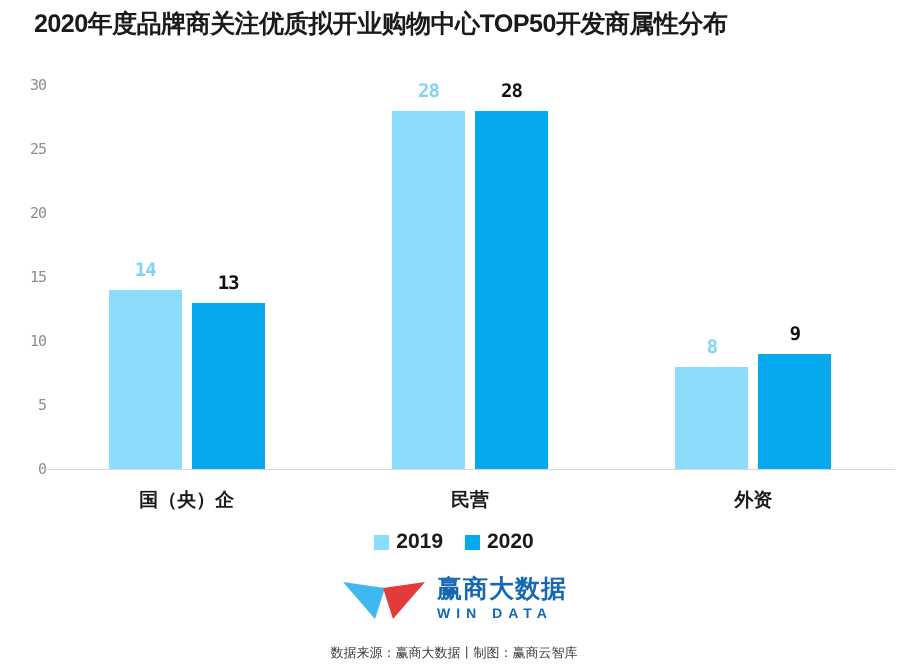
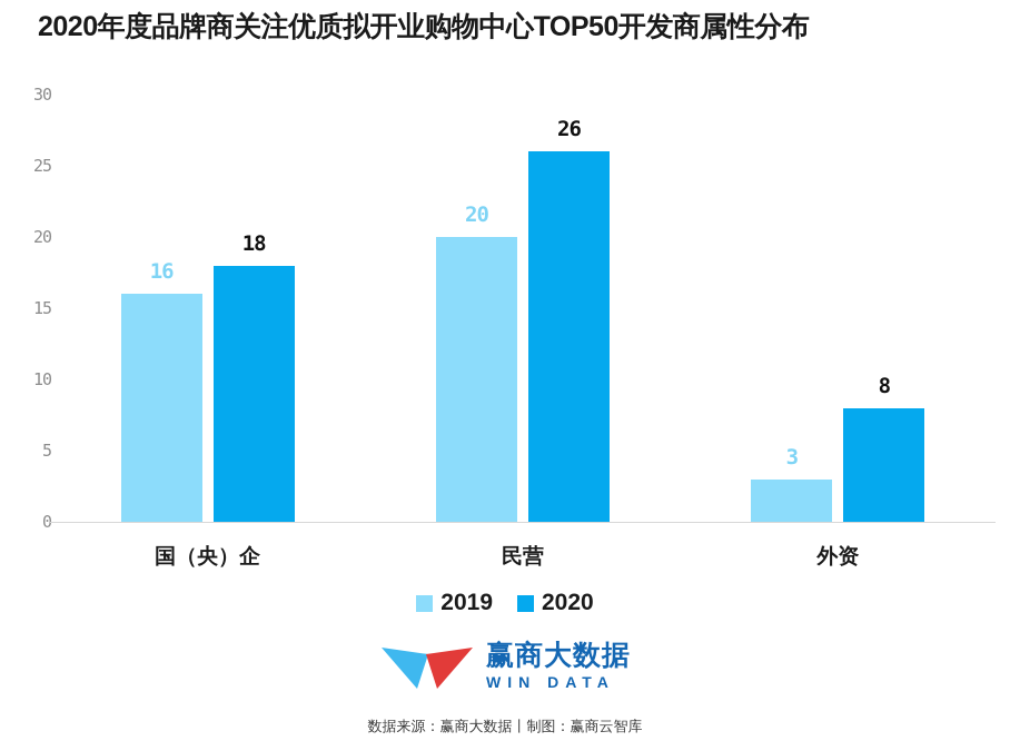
2019/国（央）企: 14 -> 16
2020/国（央）企: 13 -> 18
2019/民营: 28 -> 20
2020/民营: 28 -> 26
2019/外资: 8 -> 3
2020/外资: 9 -> 8
